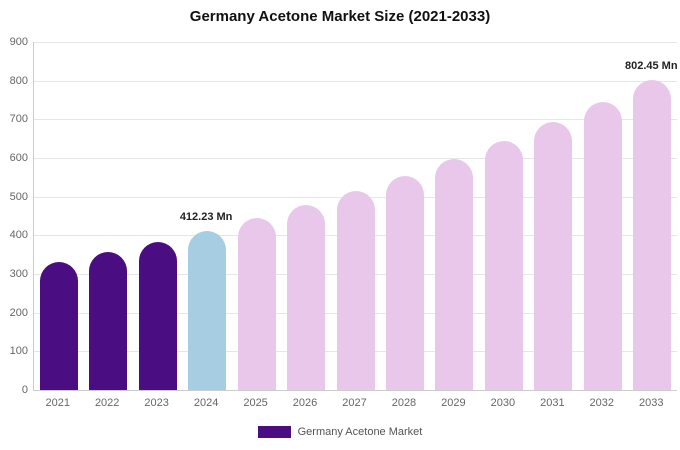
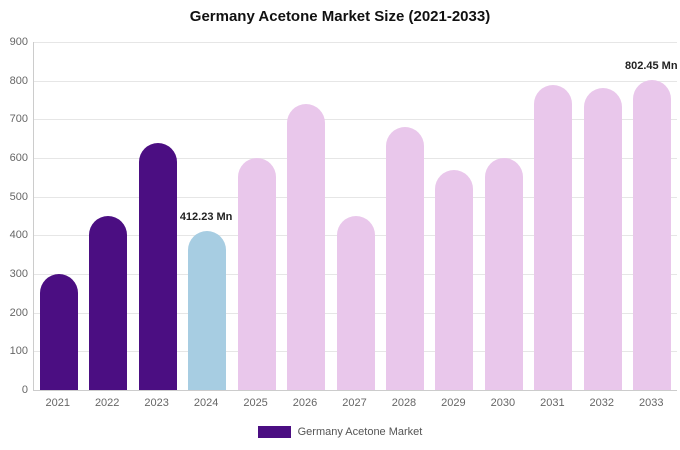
2021: 330 -> 300
2022: 360 -> 450
2023: 380 -> 640
2025: 440 -> 600
2026: 480 -> 740
2027: 520 -> 450
2028: 550 -> 680
2029: 600 -> 570
2030: 640 -> 600
2031: 690 -> 790
2032: 740 -> 780
